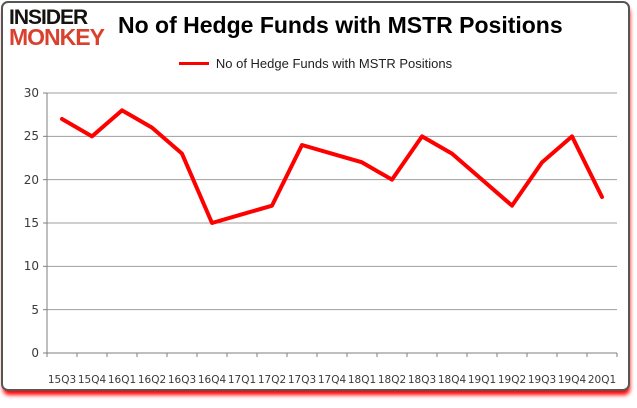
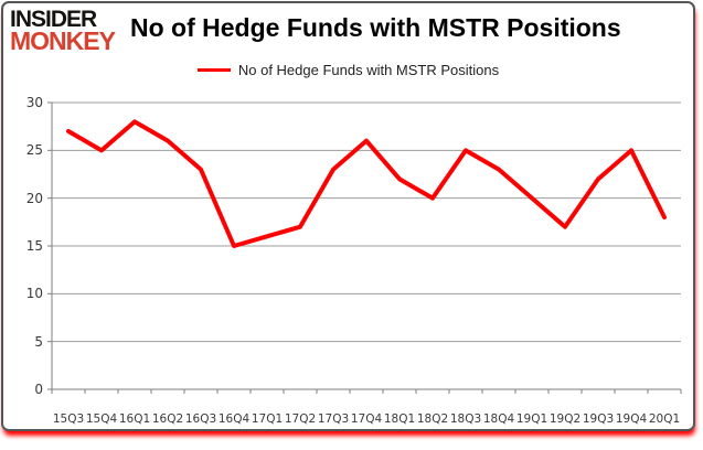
17Q3: 24 -> 23
17Q4: 23 -> 26
